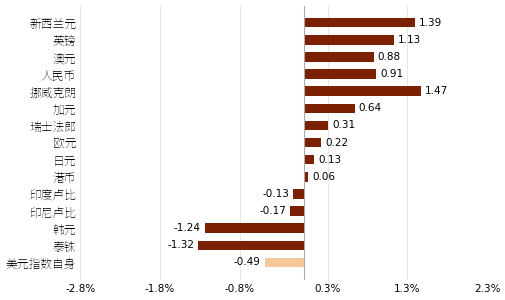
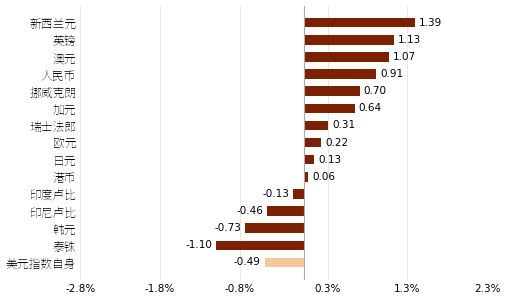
澳元: 0.88 -> 1.07
挪威克朗: 1.47 -> 0.70
印尼卢比: -0.17 -> -0.46
韩元: -1.24 -> -0.73
泰铢: -1.32 -> -1.10
